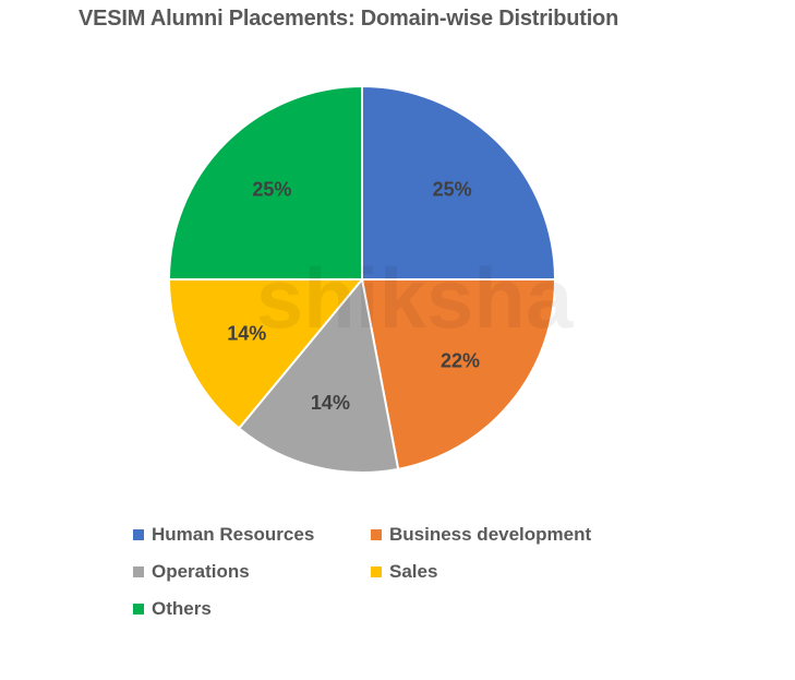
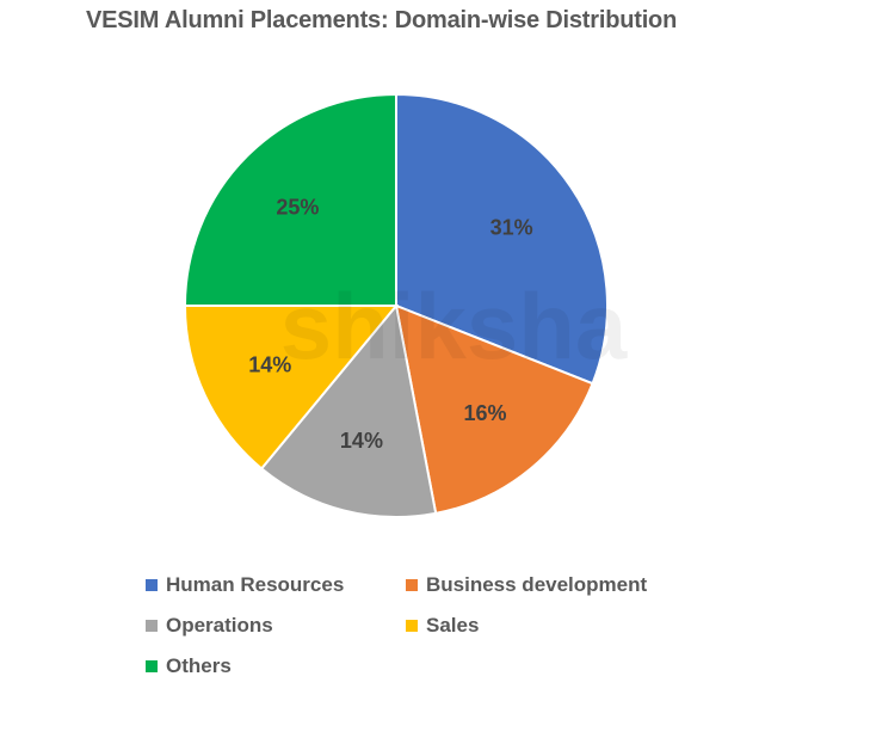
Human Resources: 25% -> 31%
Business development: 22% -> 16%
